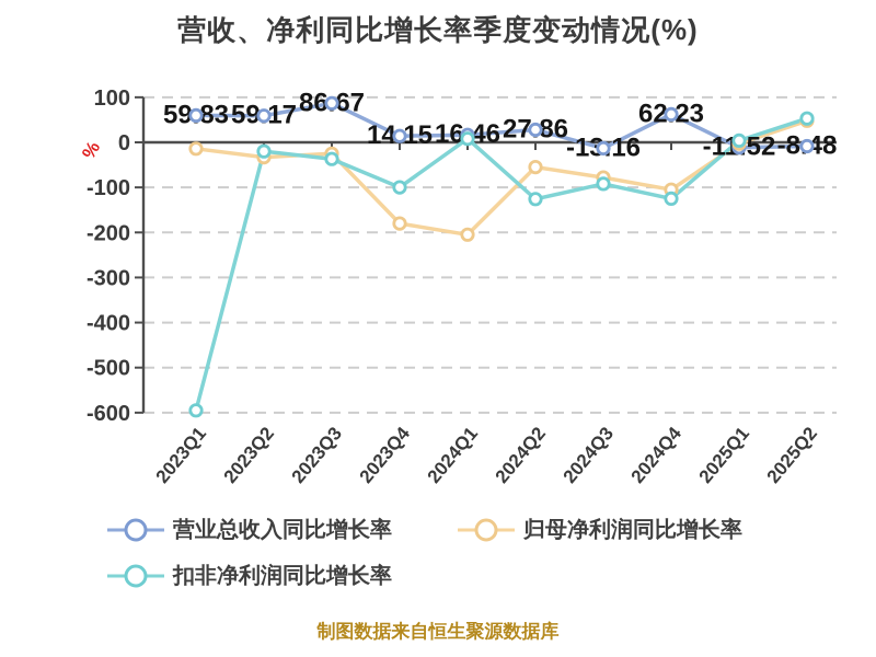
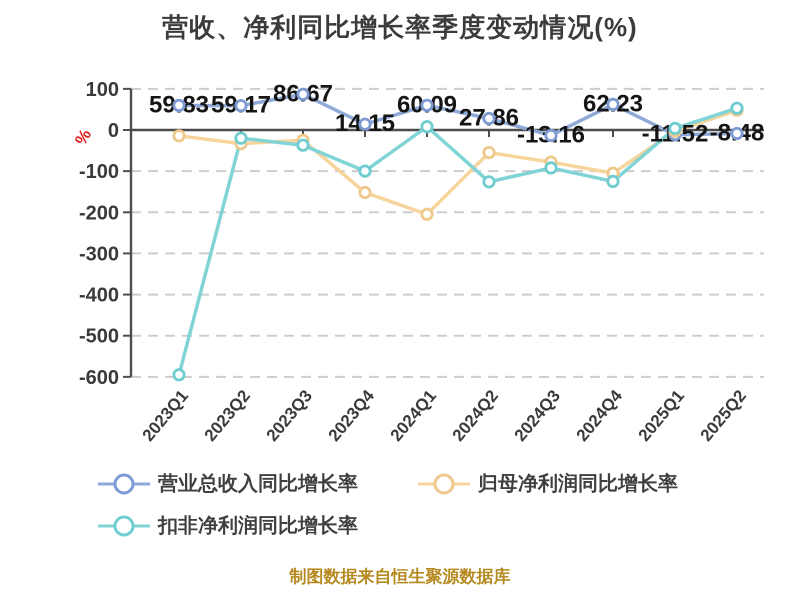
归母净利润同比增长率/2023Q4: -180 -> -150
营业总收入同比增长率/2024Q1: 16.46 -> 60.09
